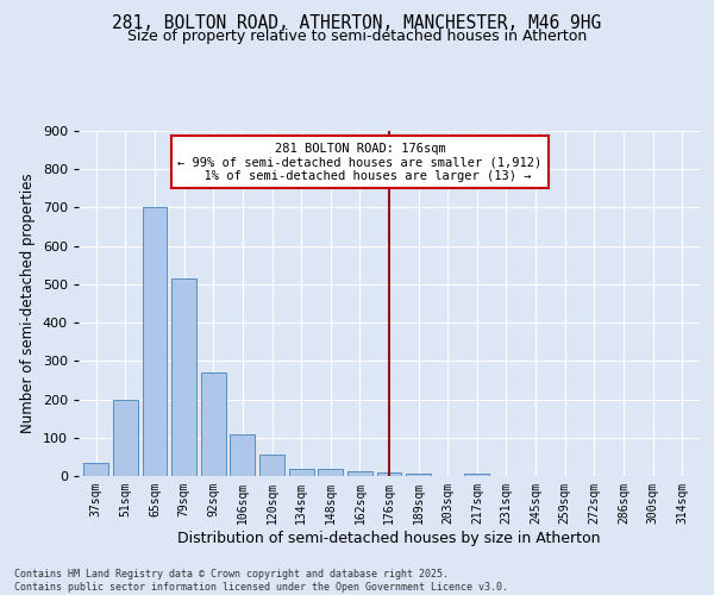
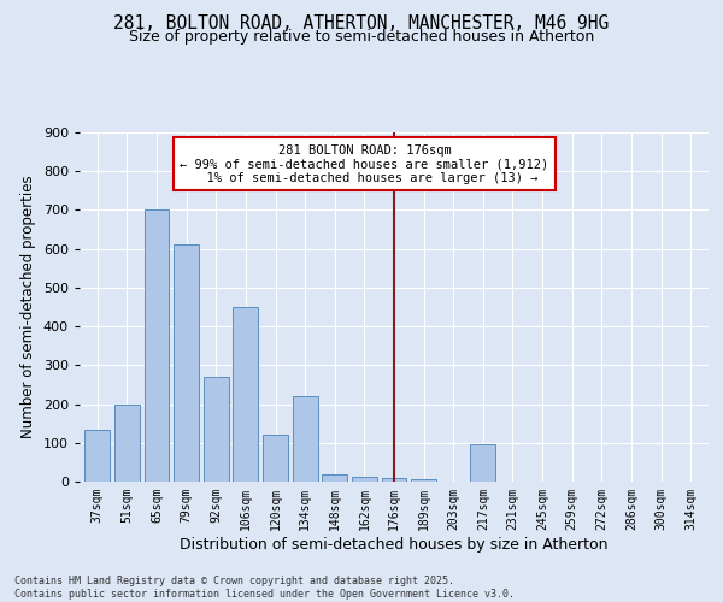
37sqm: 33 -> 135
79sqm: 515 -> 610
106sqm: 110 -> 450
120sqm: 57 -> 120
134sqm: 20 -> 220
217sqm: 5 -> 95
